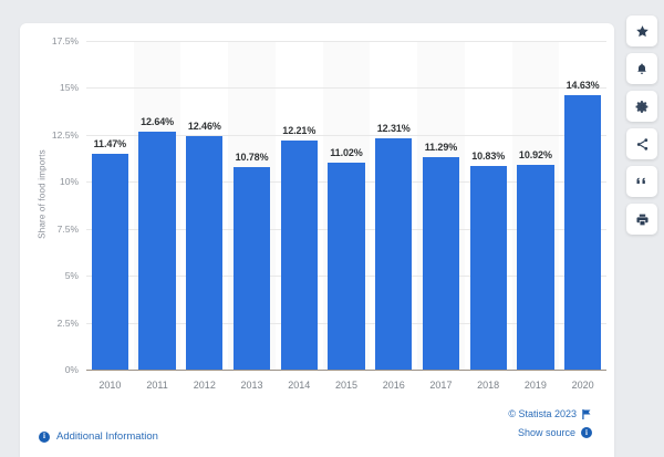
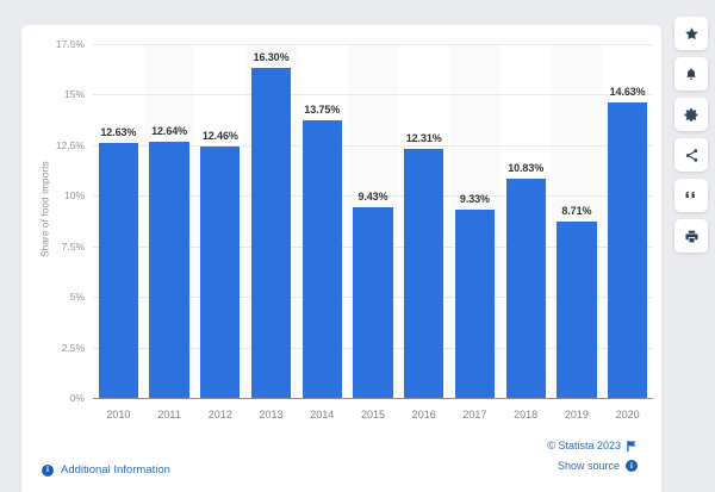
2010: 11.47% -> 12.63%
2013: 10.78% -> 16.30%
2014: 12.21% -> 13.75%
2015: 11.02% -> 9.43%
2017: 11.29% -> 9.33%
2019: 10.92% -> 8.71%
